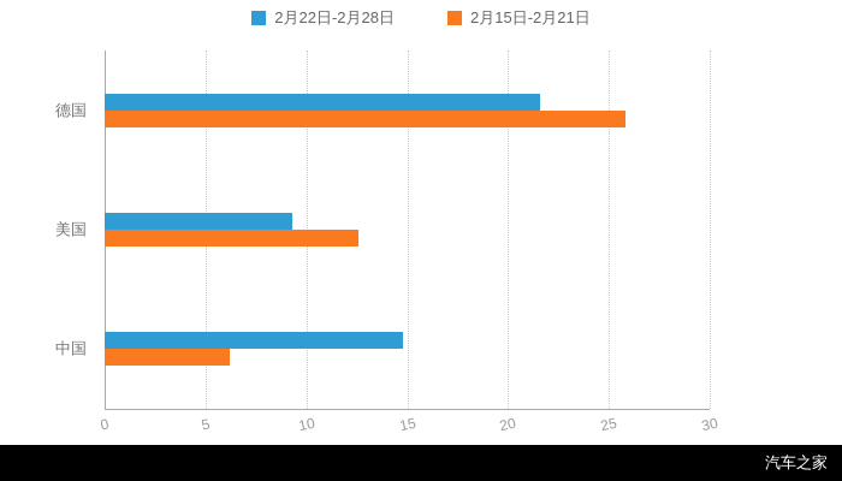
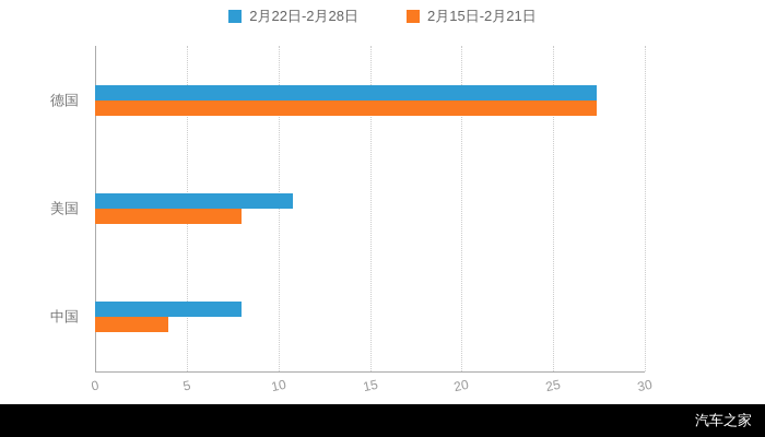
2月22日-2月28日/德国: 21.6 -> 27.4
2月15日-2月21日/德国: 25.8 -> 27.4
2月22日-2月28日/美国: 9.3 -> 10.8
2月15日-2月21日/美国: 12.6 -> 8.0
2月22日-2月28日/中国: 14.8 -> 8.0
2月15日-2月21日/中国: 6.2 -> 4.0
